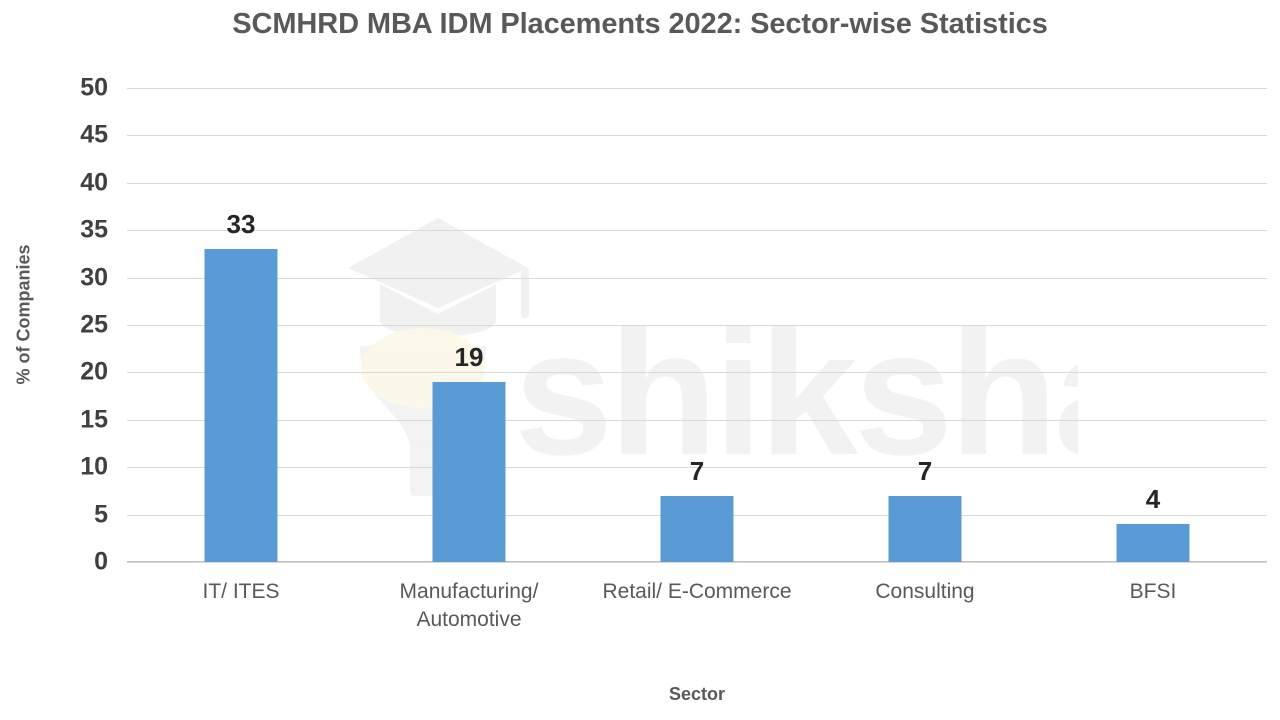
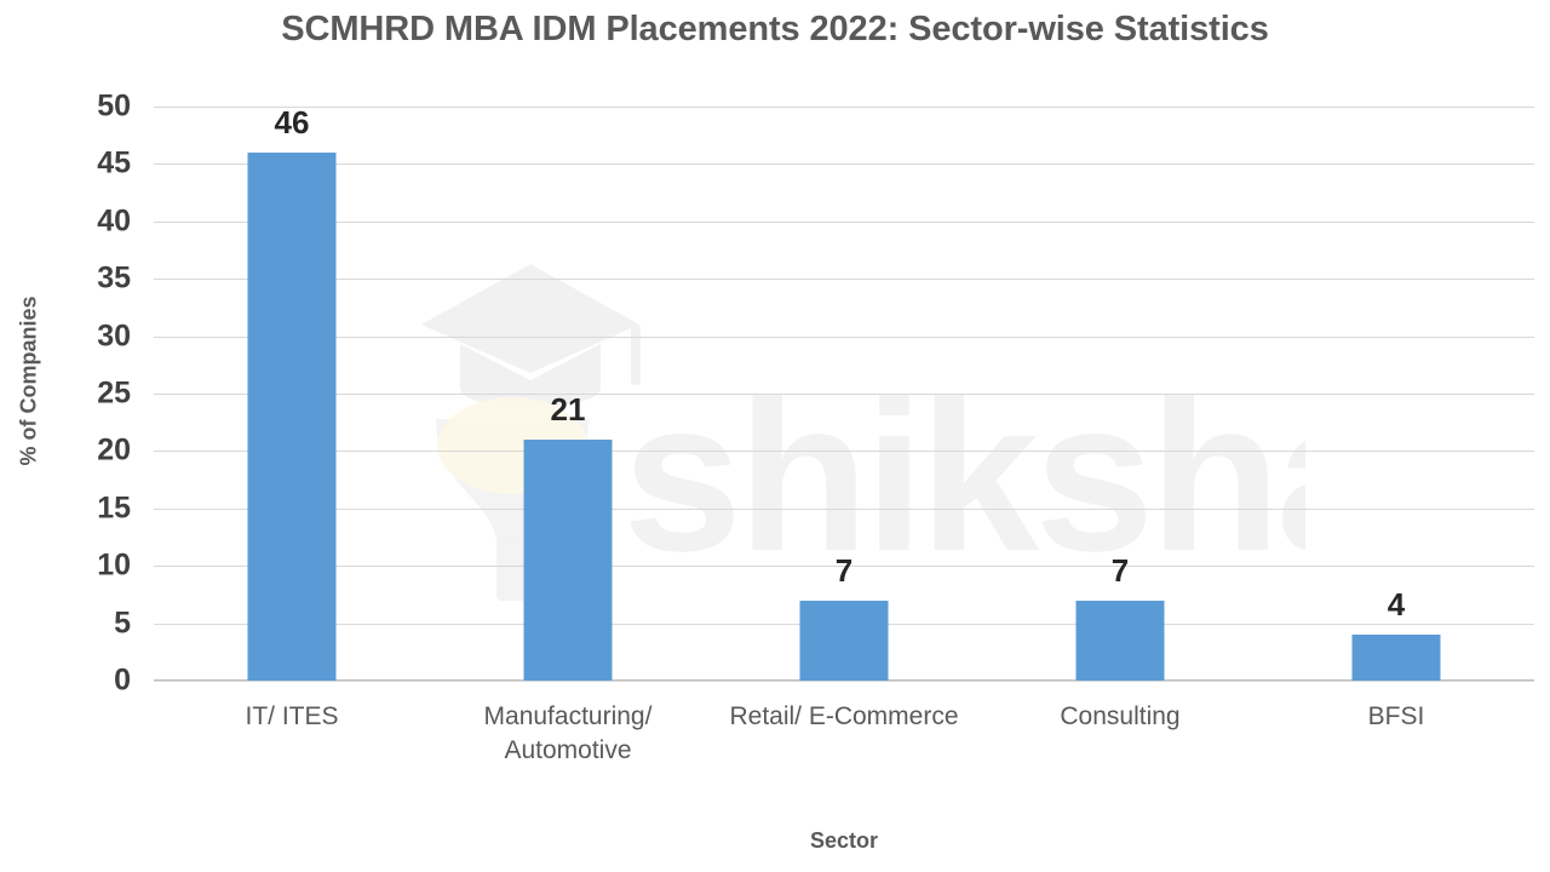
IT/ ITES: 33 -> 46
Manufacturing/ Automotive: 19 -> 21
